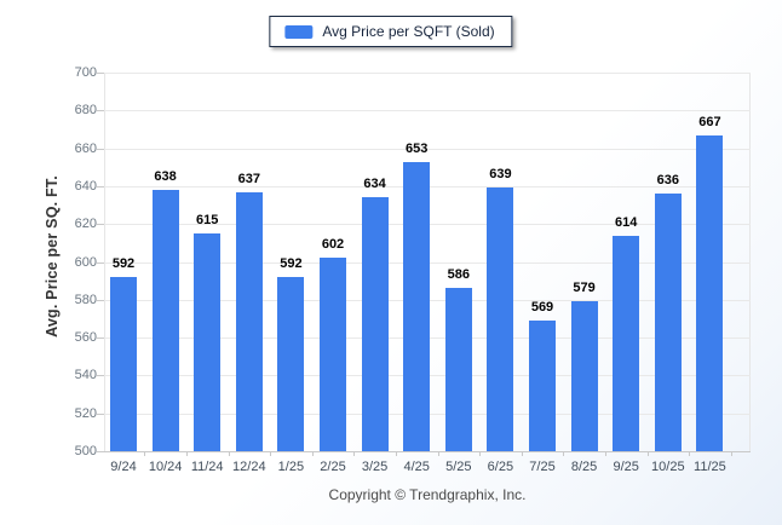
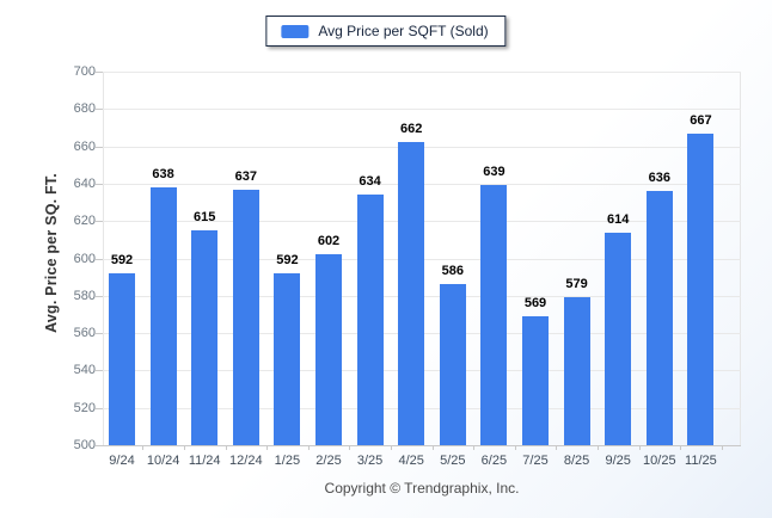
4/25: 653 -> 662
